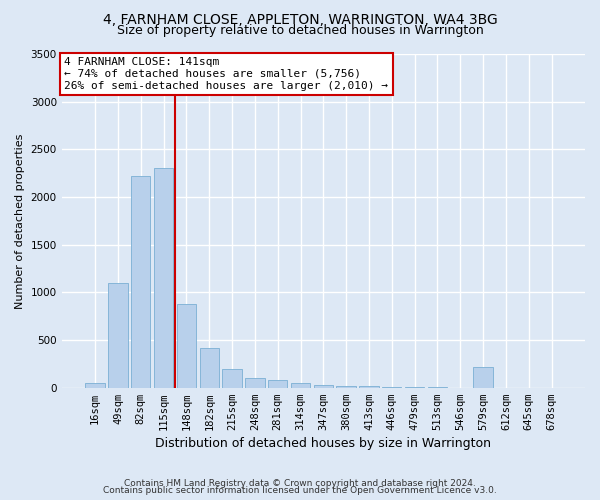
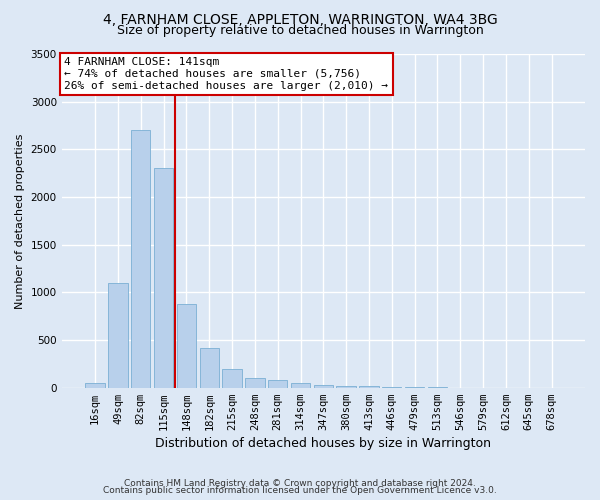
82sqm: 2220 -> 2700
579sqm: 220 -> 0
